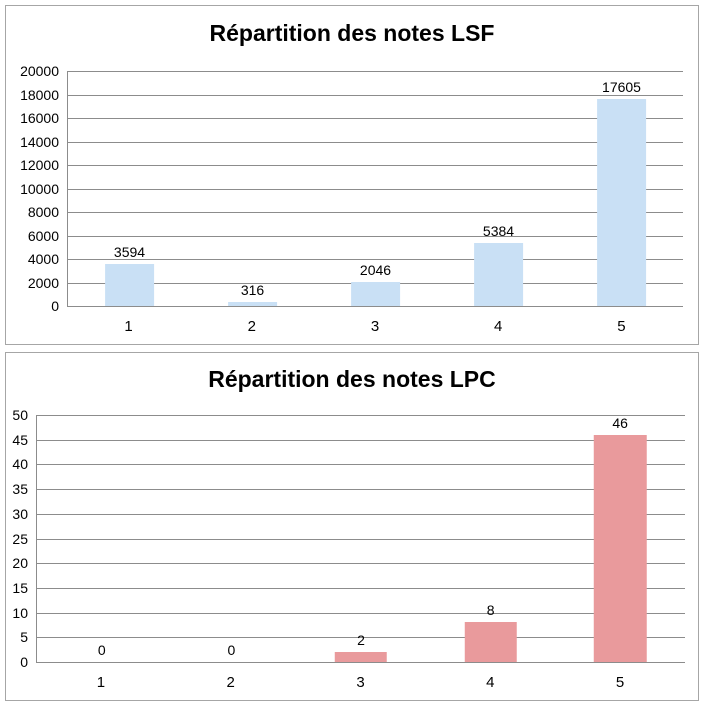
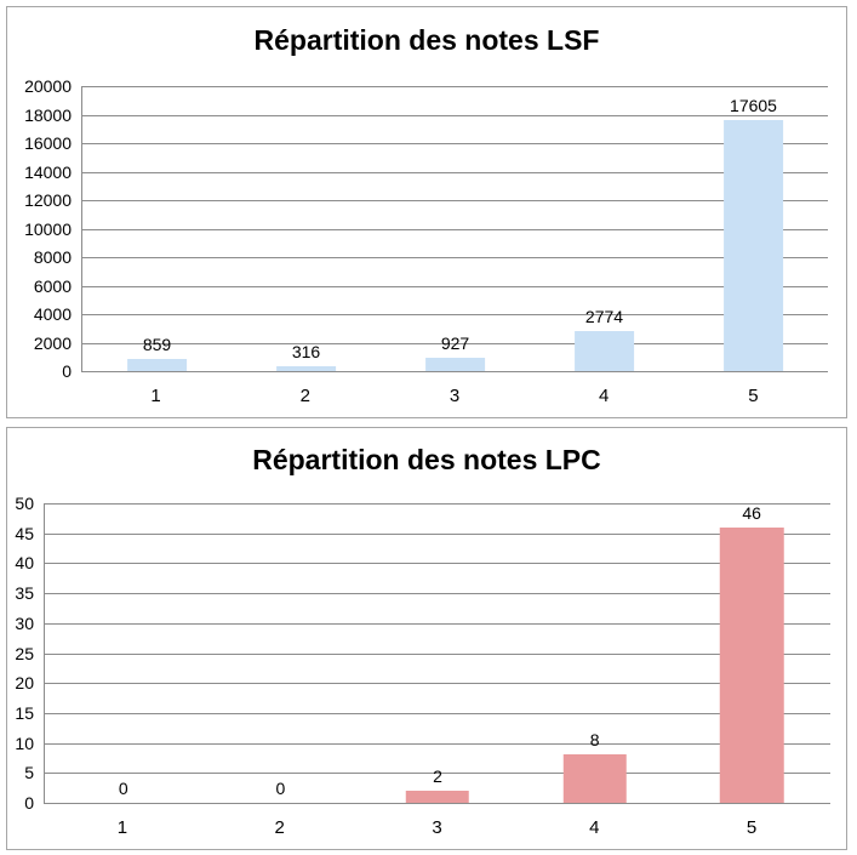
Répartition des notes LSF/1: 3594 -> 859
Répartition des notes LSF/3: 2046 -> 927
Répartition des notes LSF/4: 5384 -> 2774
